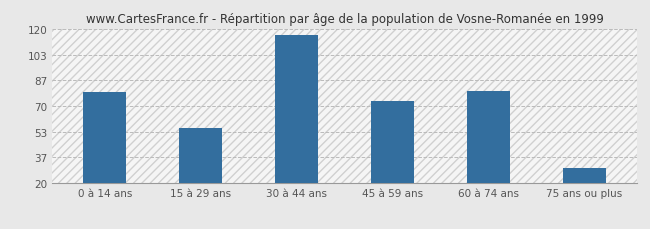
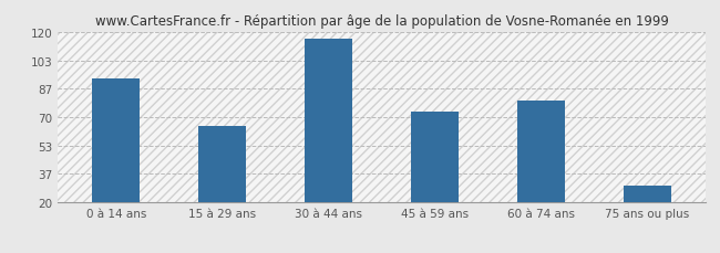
0 à 14 ans: 79 -> 93
15 à 29 ans: 56 -> 65
